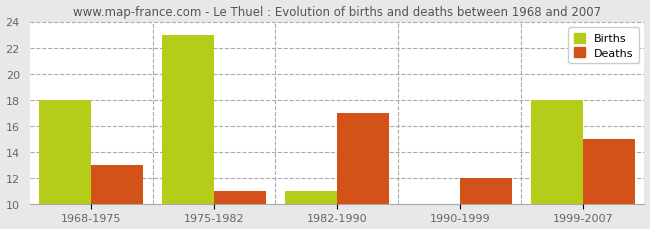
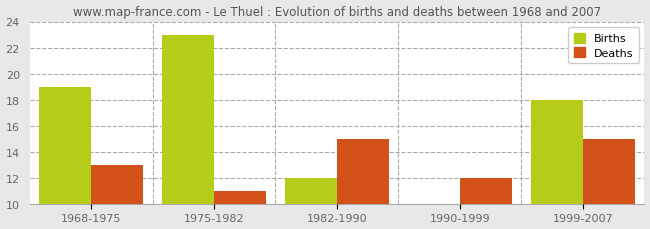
Births/1968-1975: 18 -> 19
Births/1982-1990: 11 -> 12
Deaths/1982-1990: 17 -> 15
